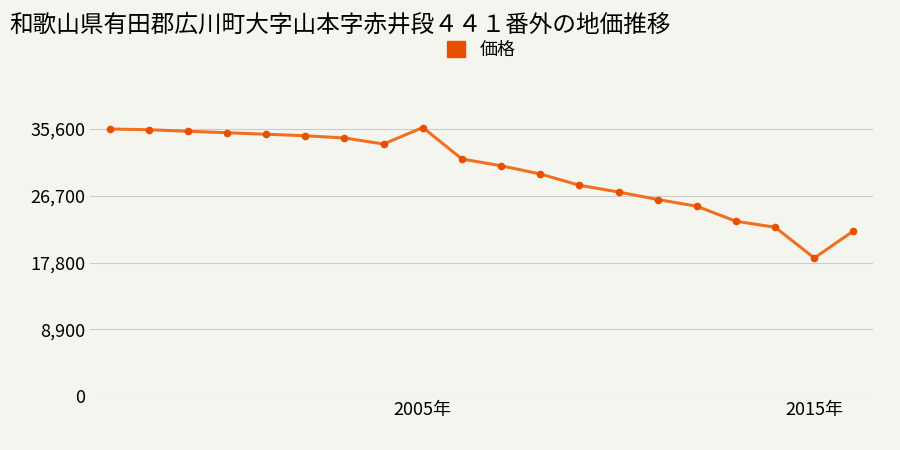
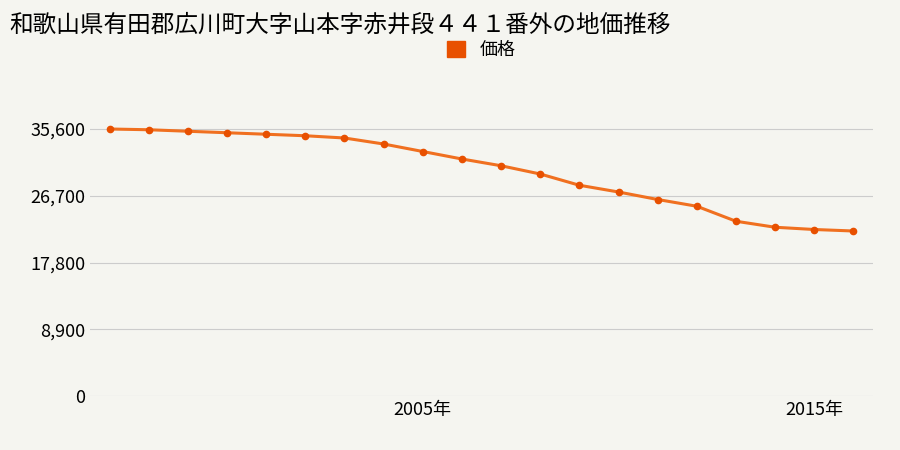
2005年: 35,800 -> 32,600
2015年: 18,400 -> 22,200
